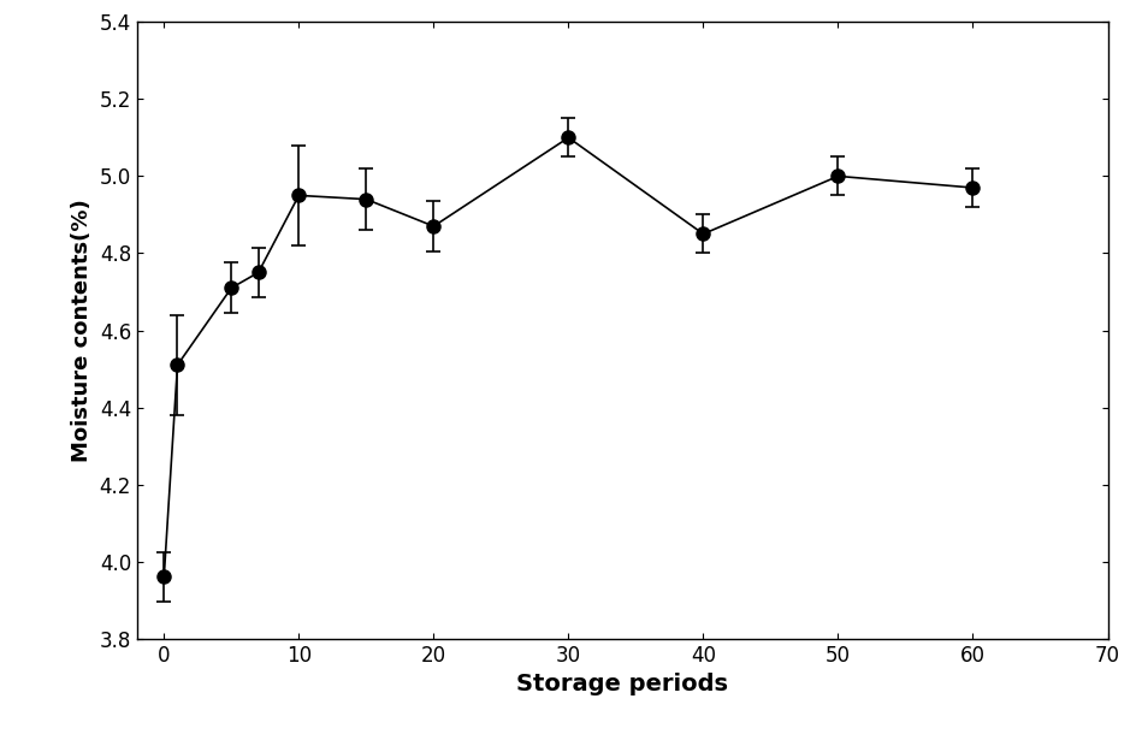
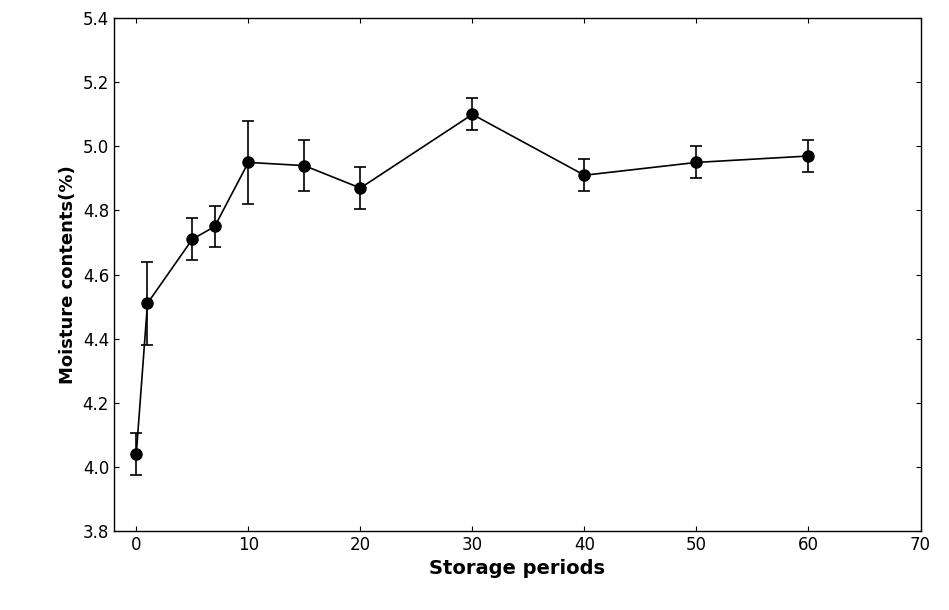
0: 3.96 -> 4.04
40: 4.85 -> 4.91
50: 5.00 -> 4.95
